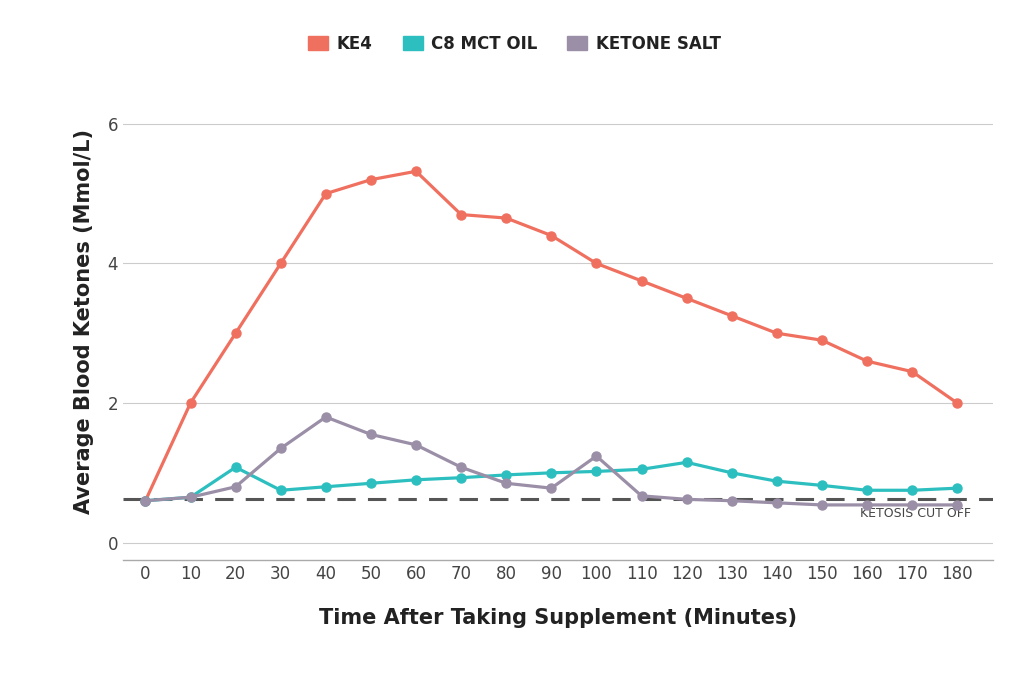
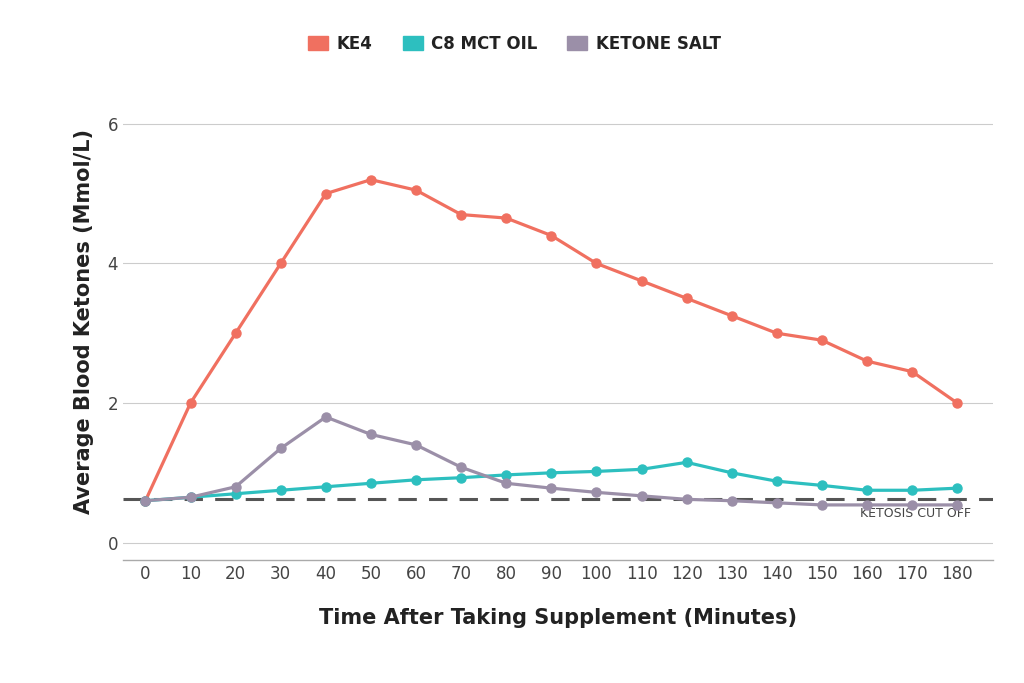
C8 MCT OIL/20: 1.08 -> 0.70
KE4/60: 5.32 -> 5.05
KETONE SALT/100: 1.24 -> 0.72
